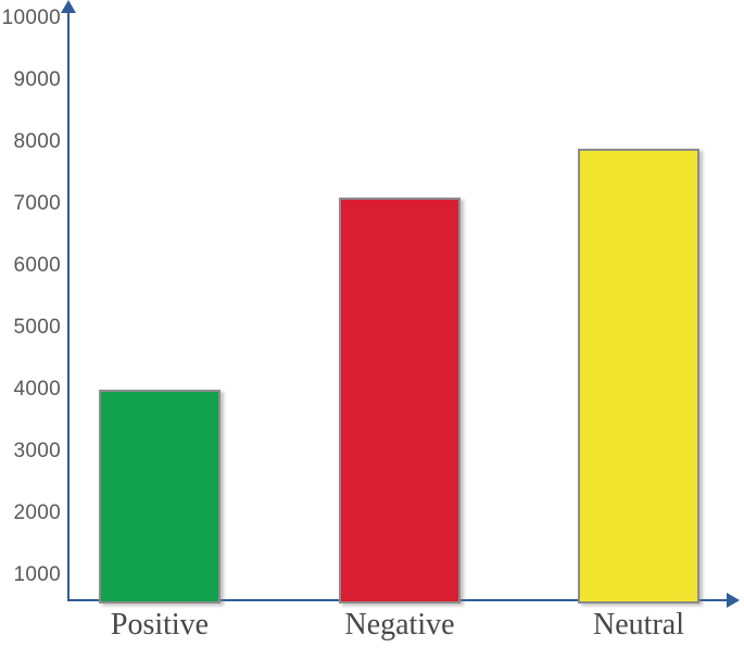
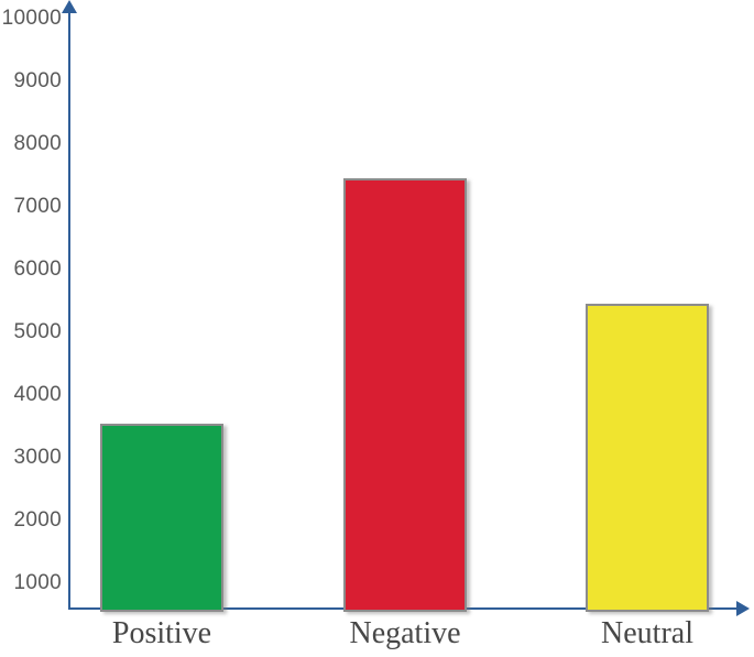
Positive: 4000 -> 3600
Negative: 7100 -> 7400
Neutral: 7900 -> 5400
